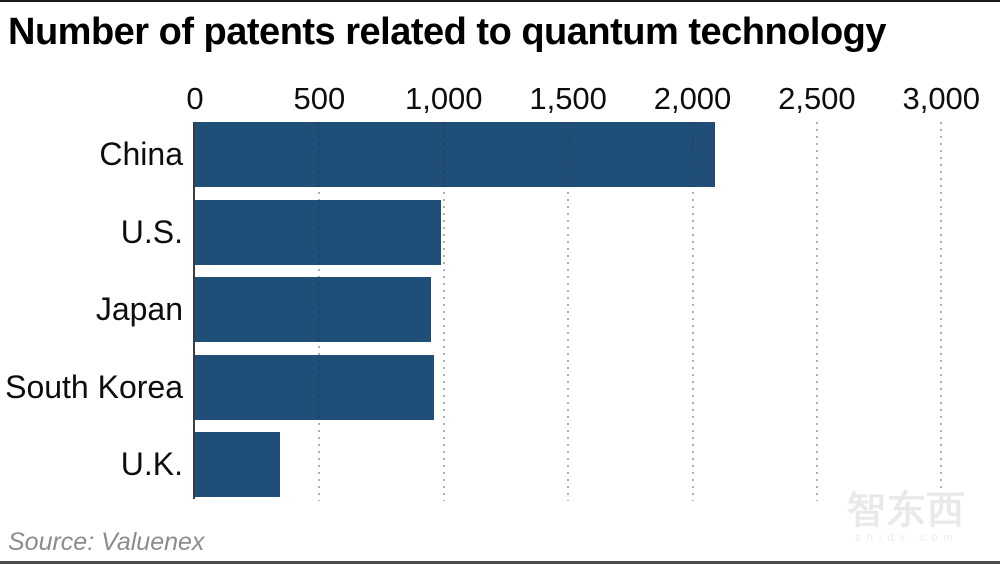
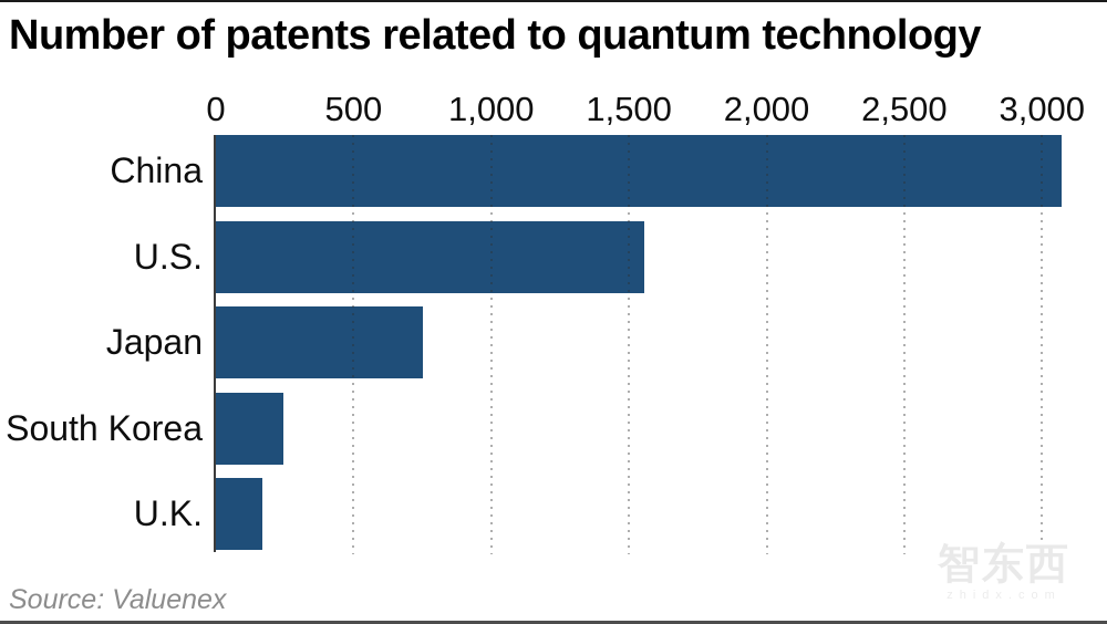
China: 2090 -> 3070
U.S.: 990 -> 1560
Japan: 950 -> 750
South Korea: 960 -> 240
U.K.: 340 -> 170
